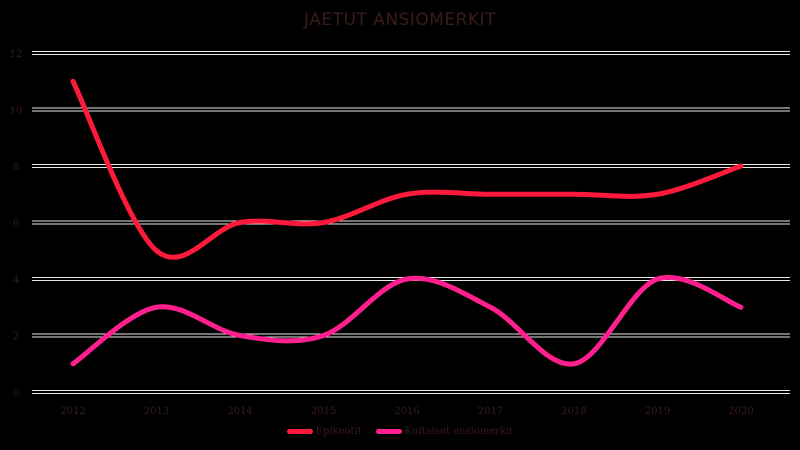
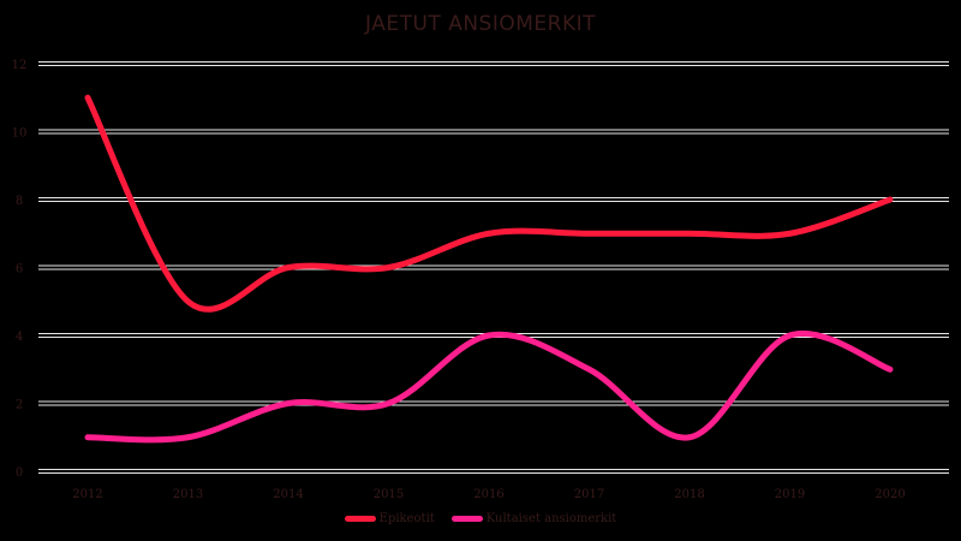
Kultaiset ansiomerkit/2013: 3 -> 1
